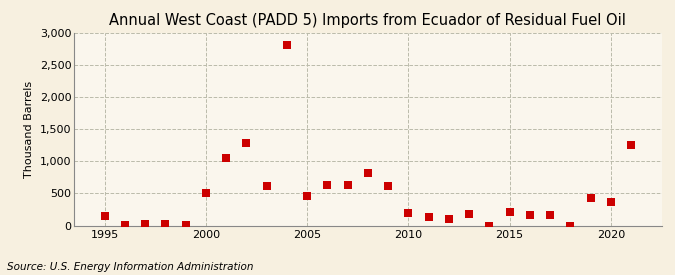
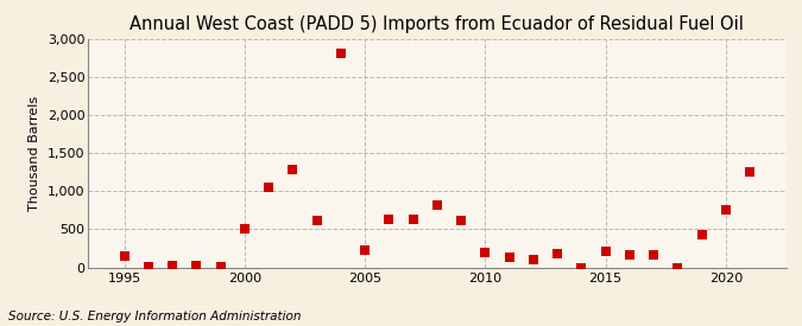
2005: 460 -> 220
2020: 360 -> 750
